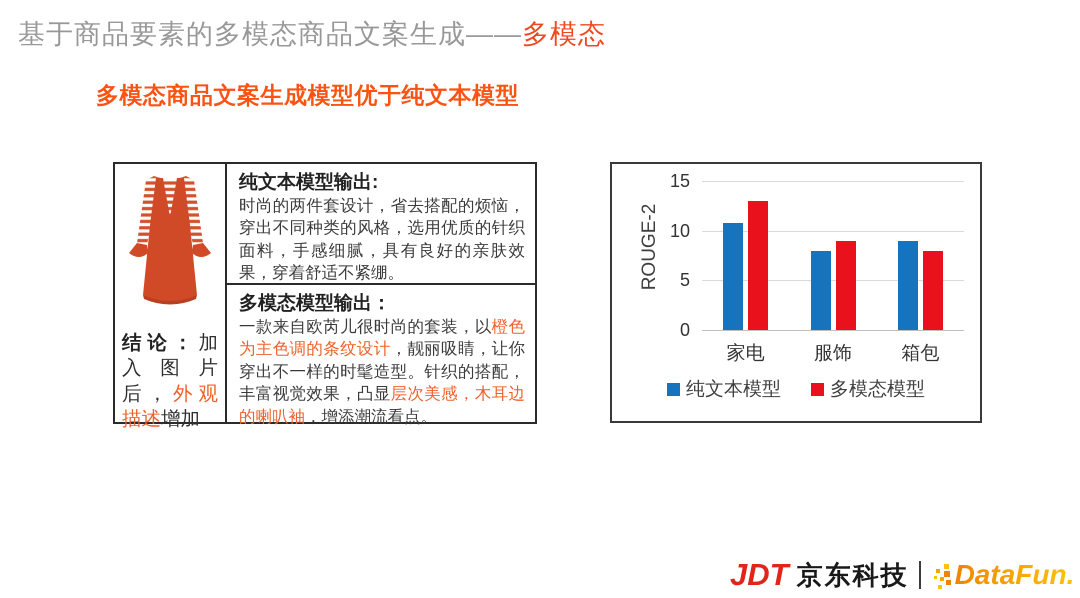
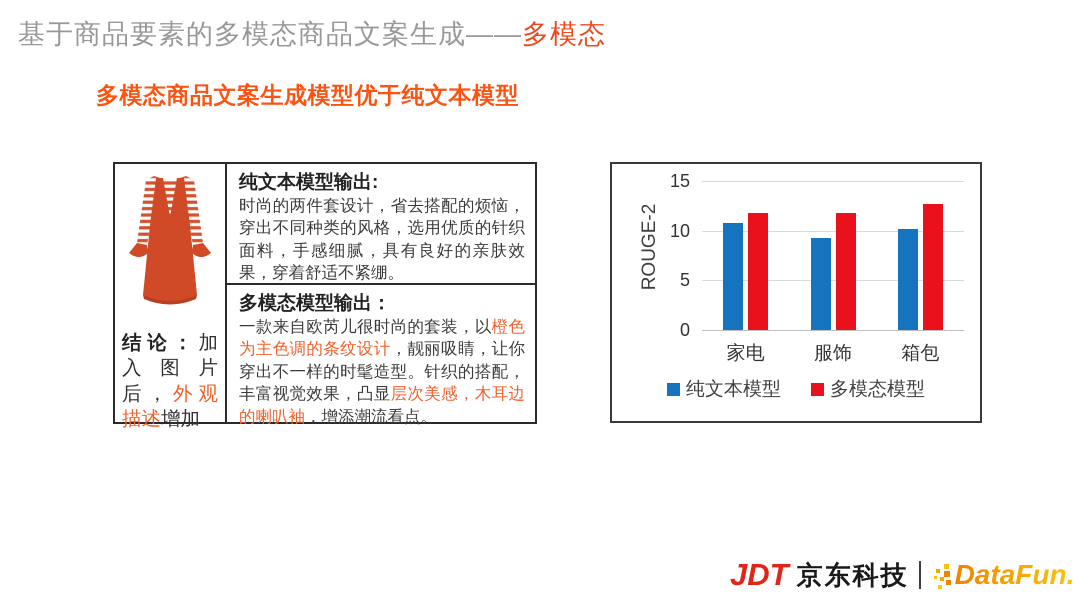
多模态模型/家电: 13 -> 12
纯文本模型/服饰: 8 -> 9
多模态模型/服饰: 9 -> 12
纯文本模型/箱包: 9 -> 10
多模态模型/箱包: 8 -> 13
